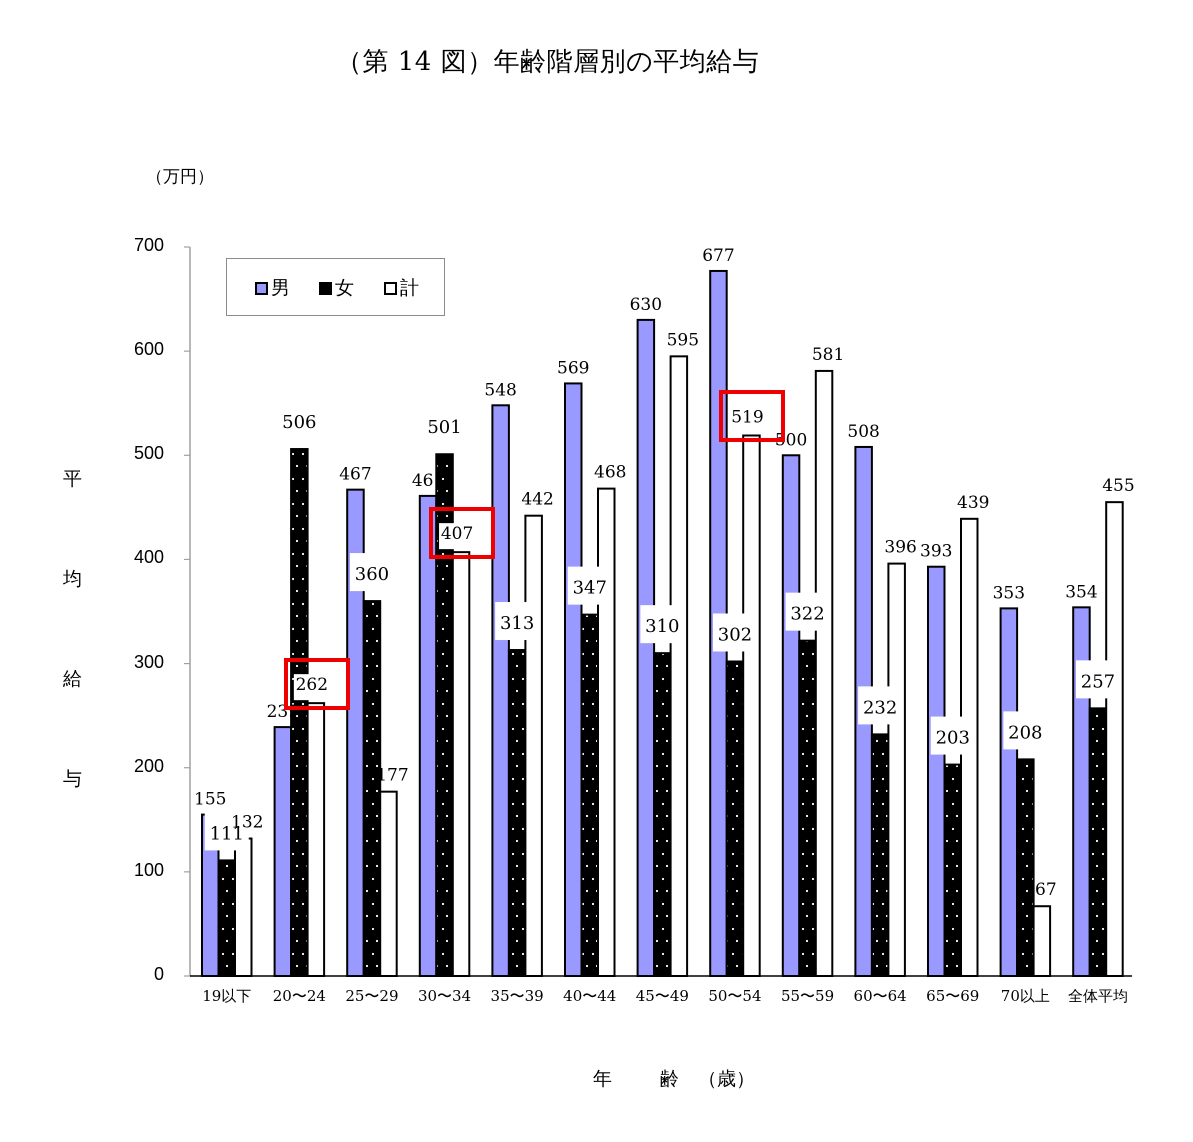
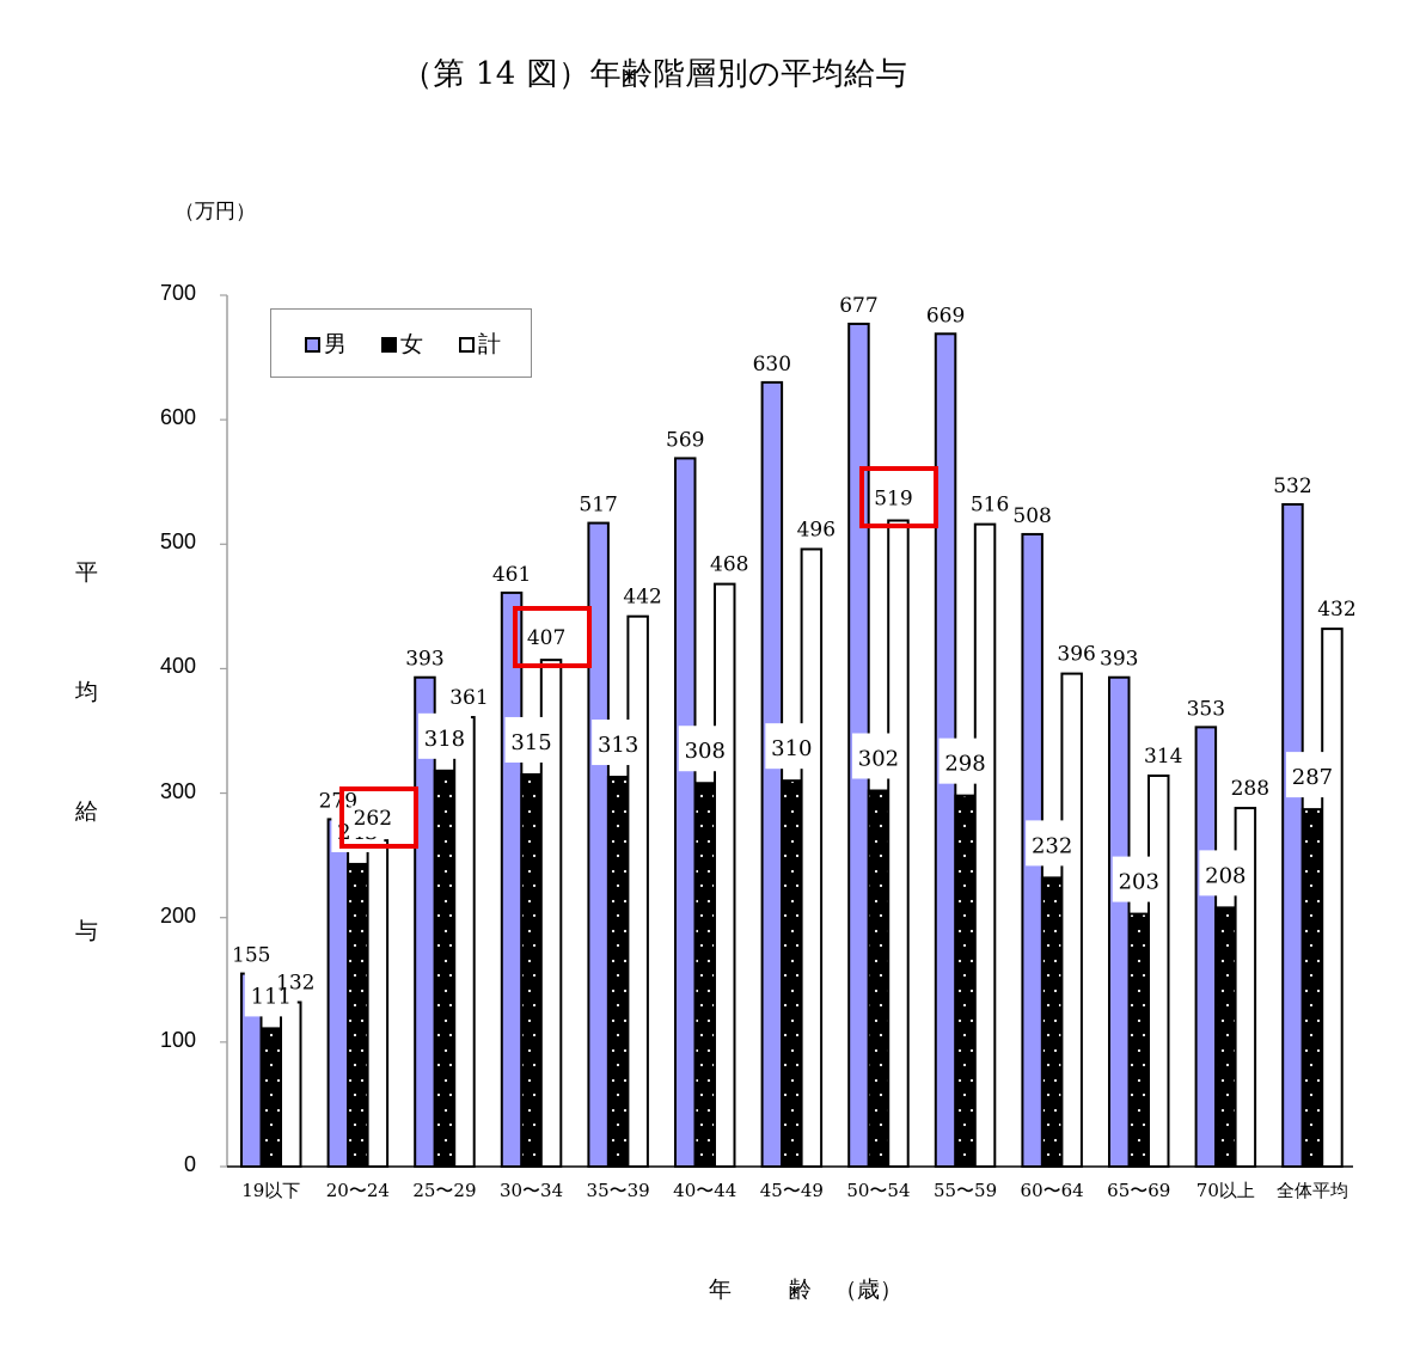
男/20〜24: 239 -> 279
女/20〜24: 506 -> 243
男/25〜29: 467 -> 393
女/25〜29: 360 -> 318
計/25〜29: 177 -> 361
女/30〜34: 501 -> 315
男/35〜39: 548 -> 517
女/40〜44: 347 -> 308
計/45〜49: 595 -> 496
男/55〜59: 500 -> 669
女/55〜59: 322 -> 298
計/55〜59: 581 -> 516
計/65〜69: 439 -> 314
計/70以上: 67 -> 288
男/全体平均: 354 -> 532
女/全体平均: 257 -> 287
計/全体平均: 455 -> 432
